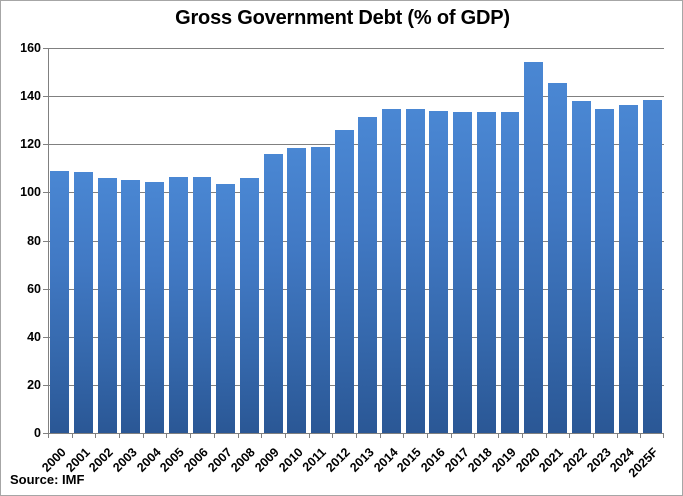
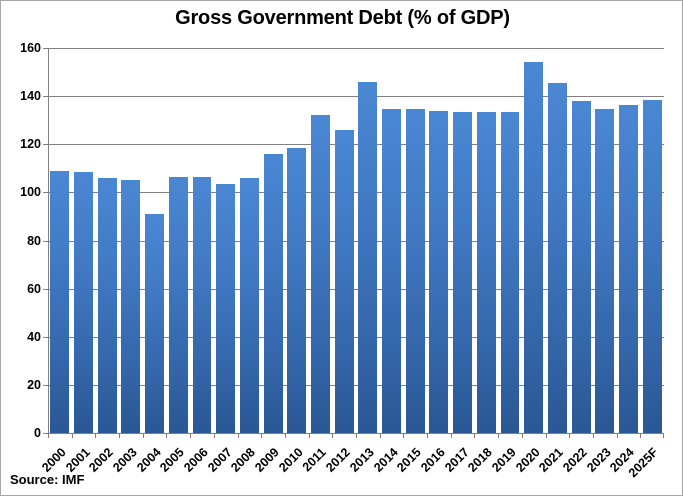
2004: 104 -> 91
2011: 119 -> 132
2013: 132 -> 146
